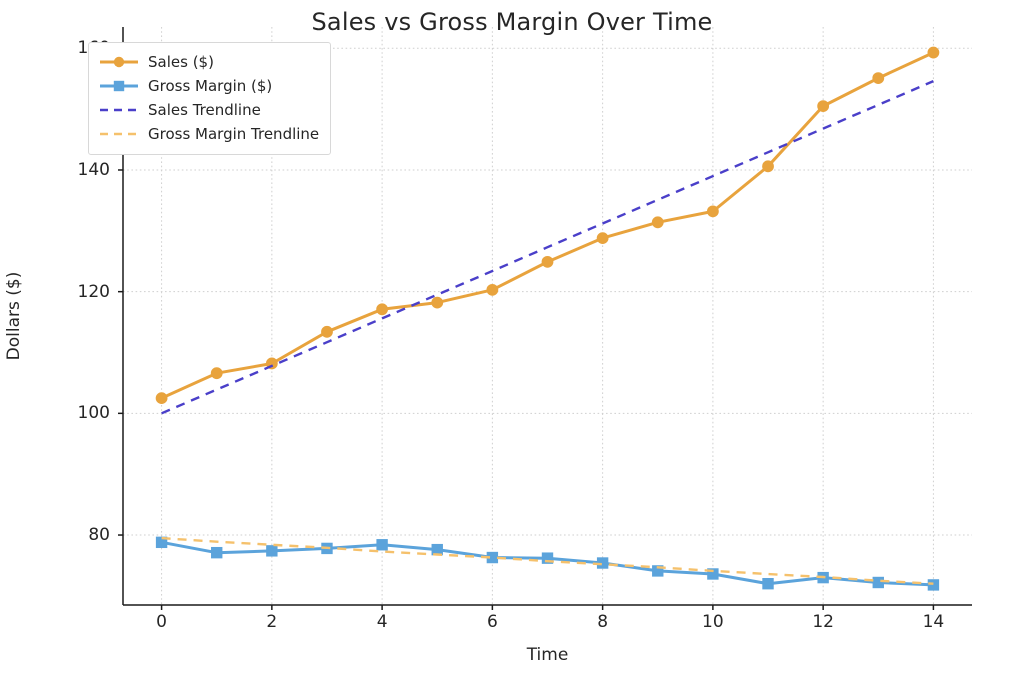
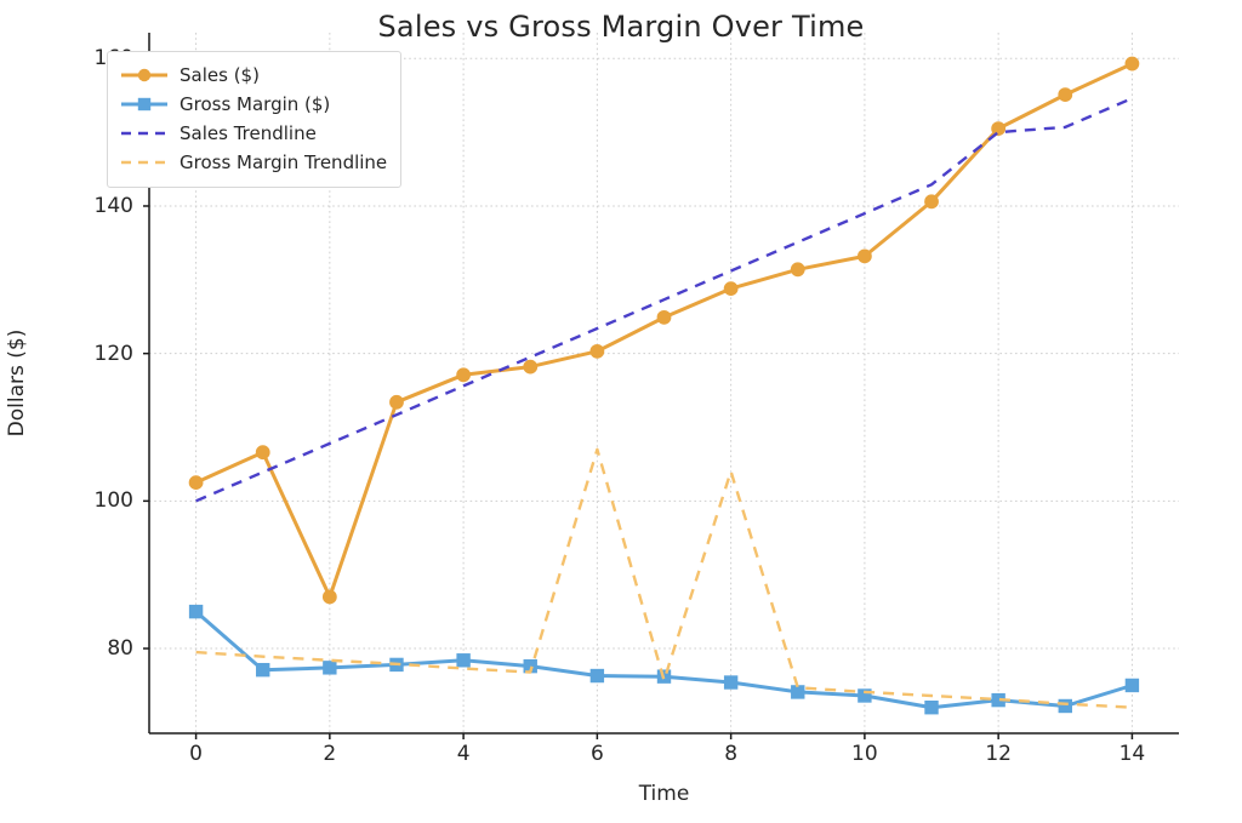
Gross Margin ($)/0: 79 -> 85
Sales ($)/2: 108 -> 87
Gross Margin Trendline/6: 76 -> 107
Gross Margin Trendline/8: 75 -> 104
Sales Trendline/12: 147 -> 150
Gross Margin ($)/14: 72 -> 75
